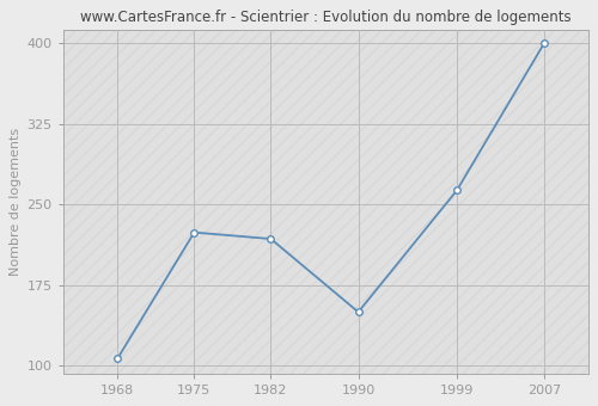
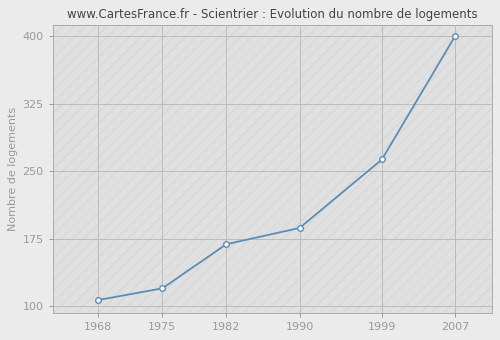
1975: 224 -> 120
1982: 218 -> 169
1990: 150 -> 187
